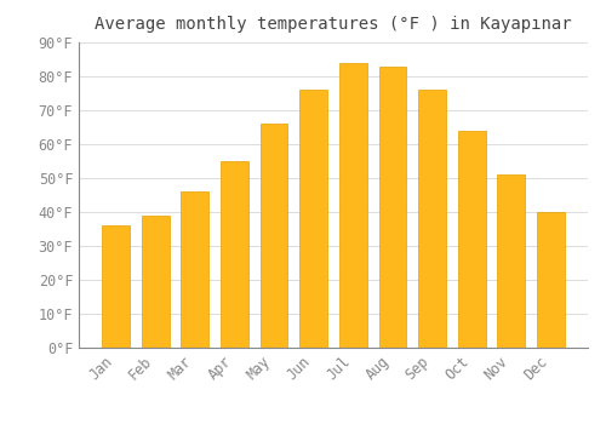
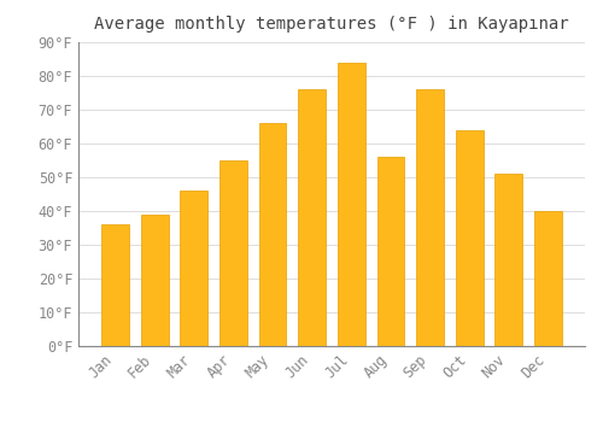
Aug: 83°F -> 56°F
